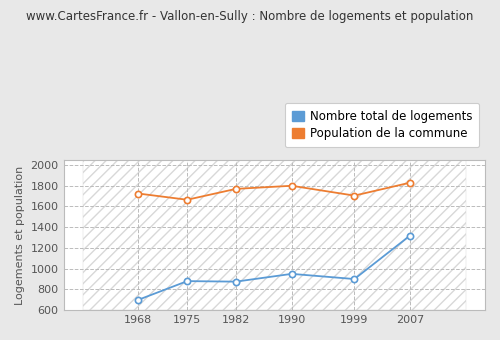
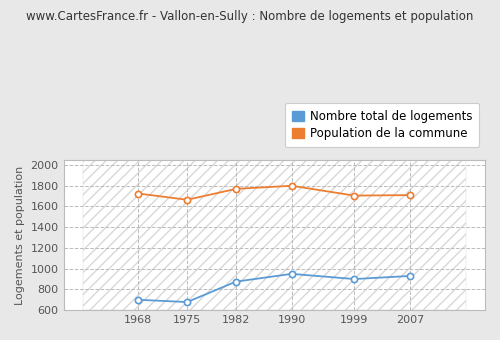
Nombre total de logements/1975: 880 -> 680
Nombre total de logements/2007: 1320 -> 930
Population de la commune/2007: 1830 -> 1710
